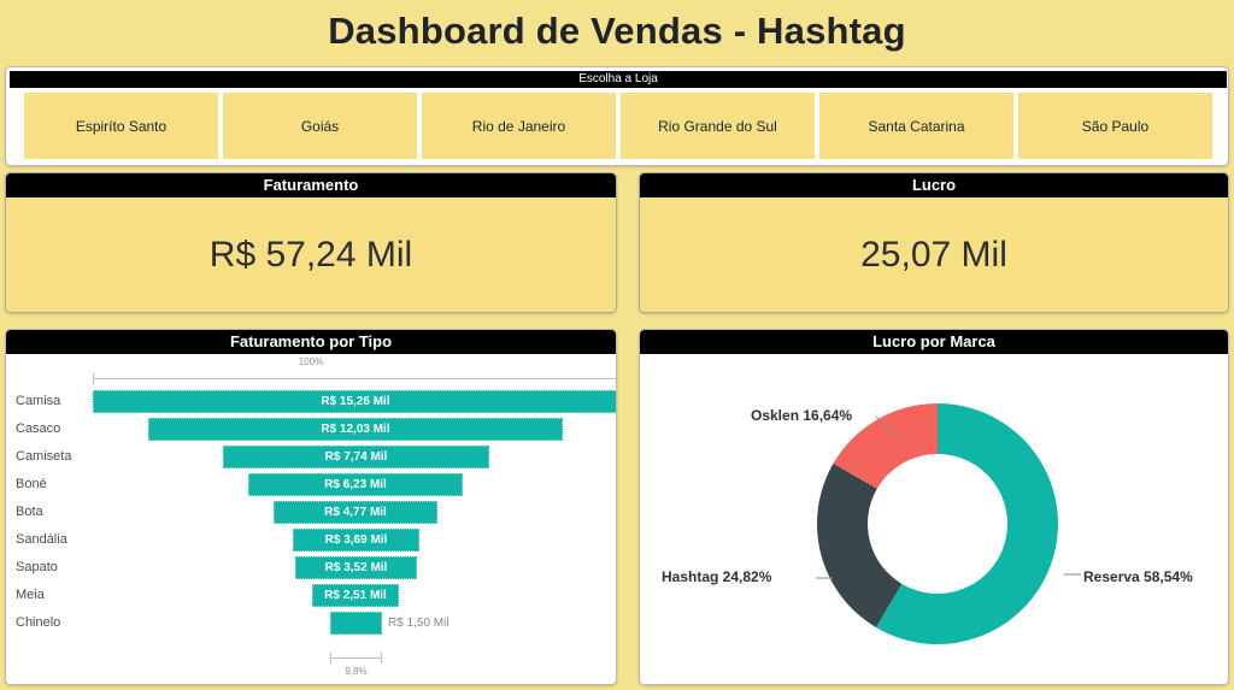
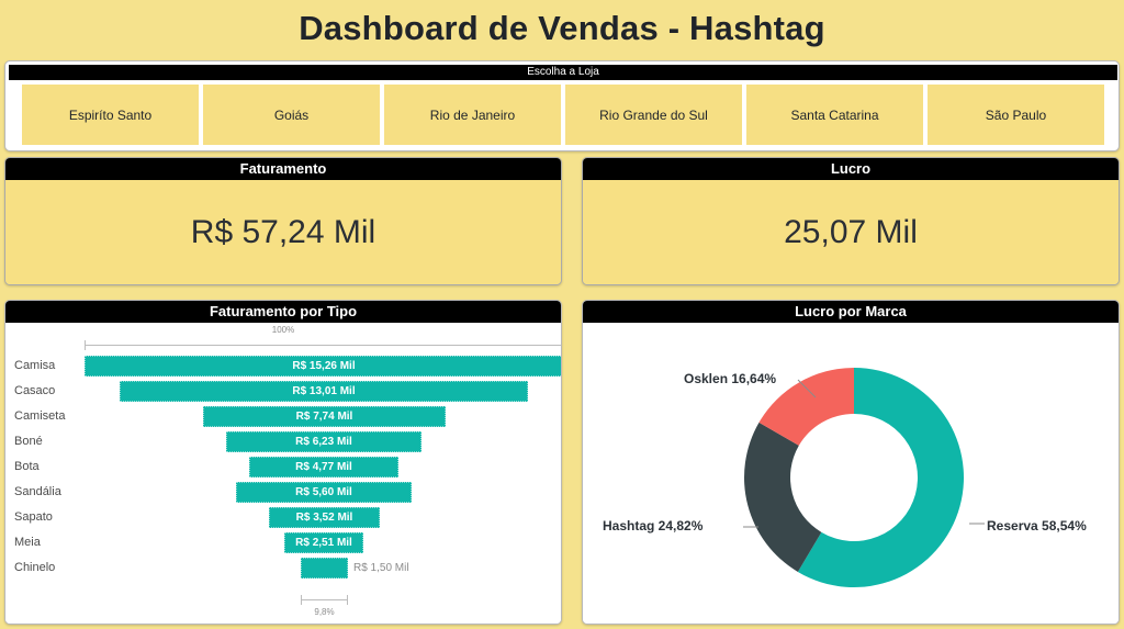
Faturamento por Tipo/Casaco: 12,03 -> 13,01
Faturamento por Tipo/Sandália: 3,69 -> 5,60
